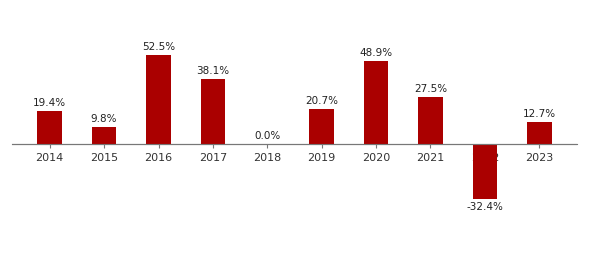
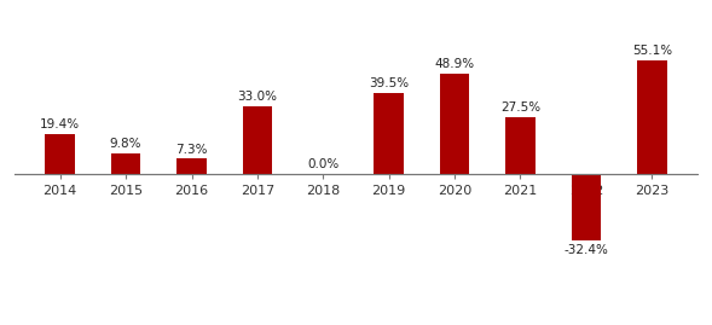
2016: 52.5% -> 7.3%
2017: 38.1% -> 33.0%
2019: 20.7% -> 39.5%
2023: 12.7% -> 55.1%
